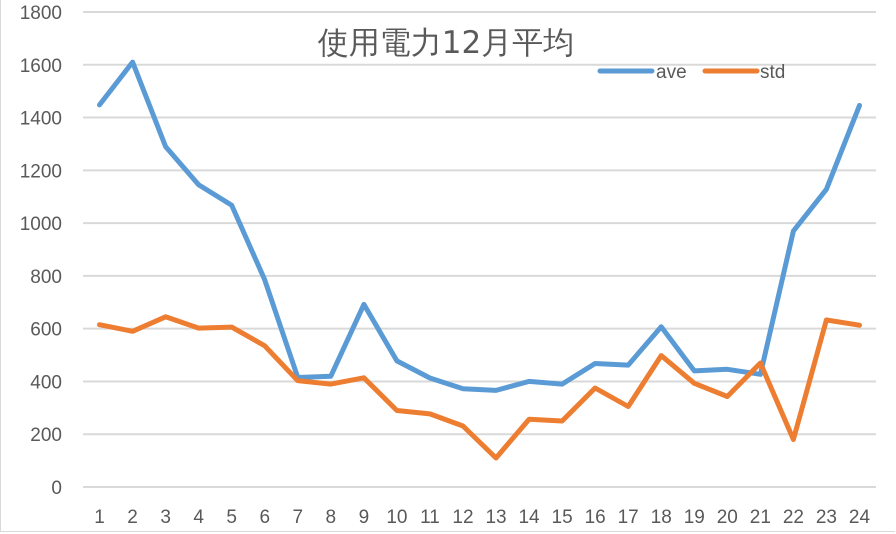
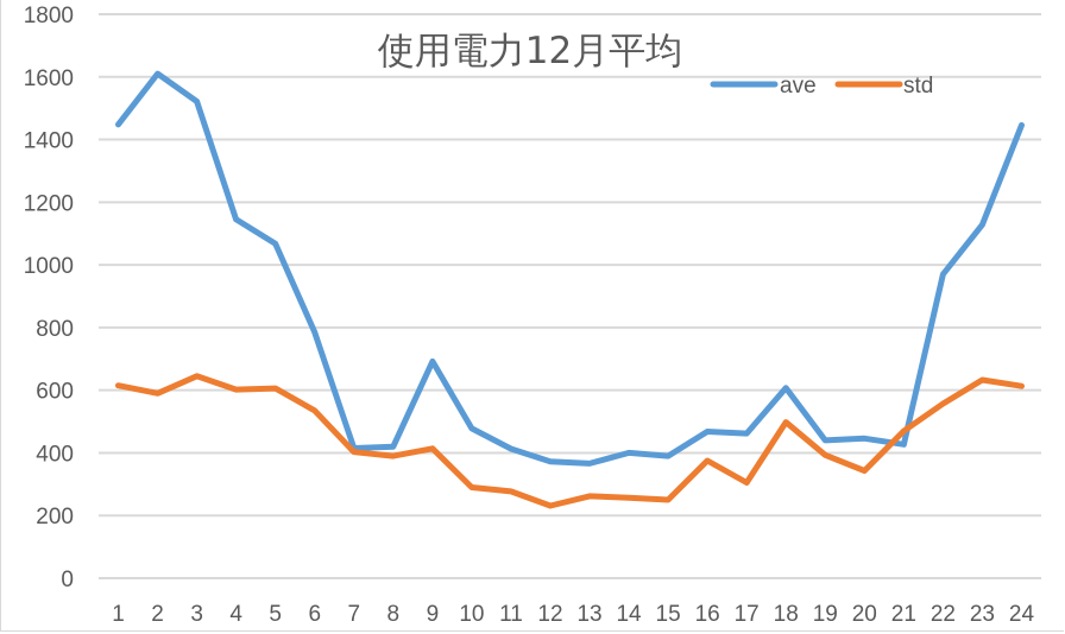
ave/3: 1290 -> 1520
std/13: 110 -> 260
std/22: 180 -> 560
